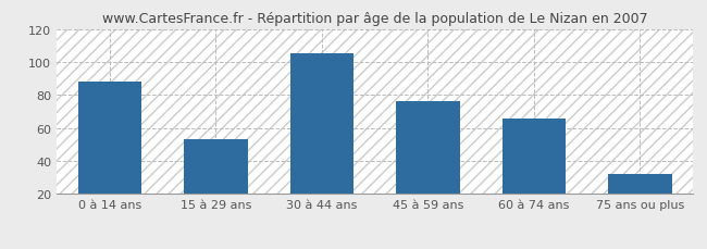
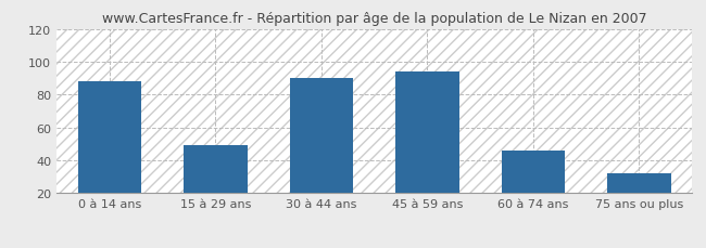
15 à 29 ans: 53 -> 49
30 à 44 ans: 105 -> 90
45 à 59 ans: 76 -> 94
60 à 74 ans: 66 -> 46
